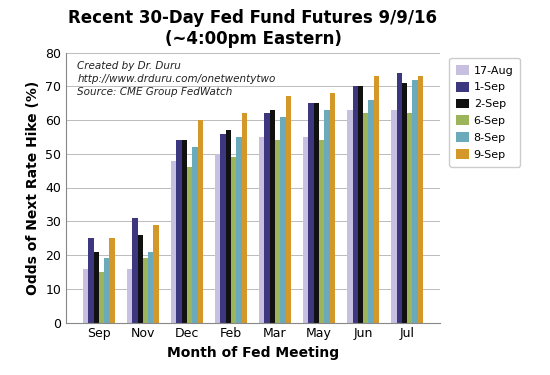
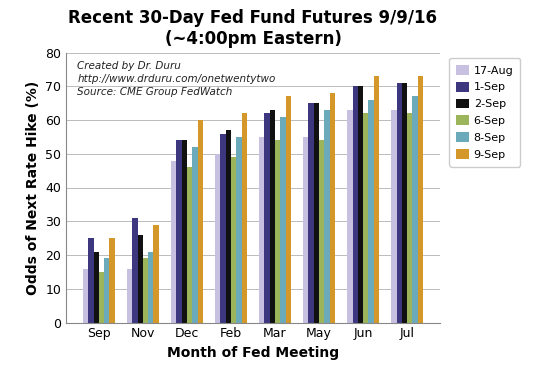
1-Sep/Jul: 74 -> 71
8-Sep/Jul: 72 -> 67
